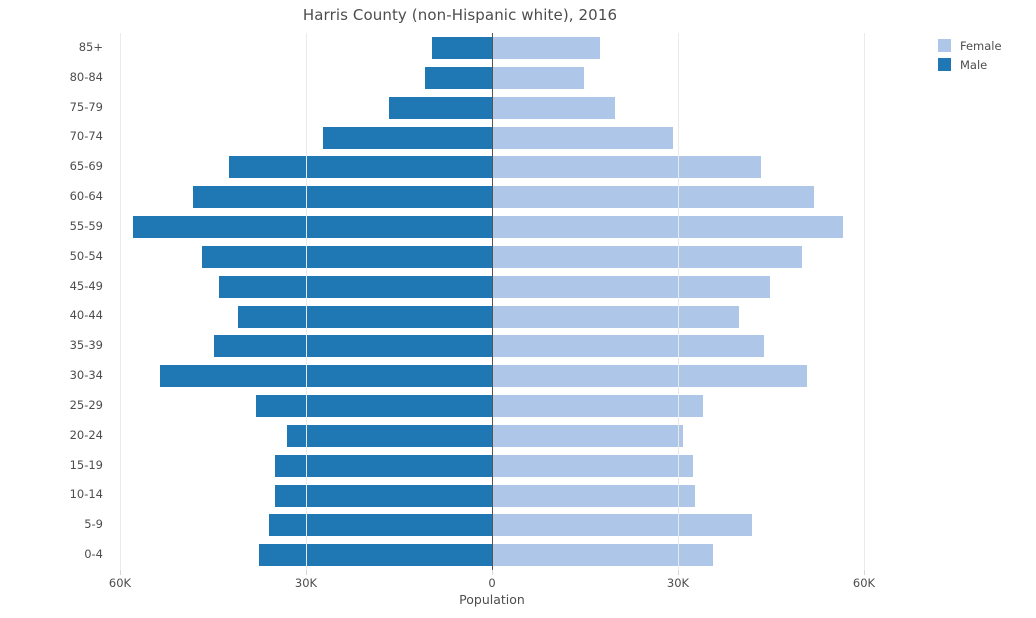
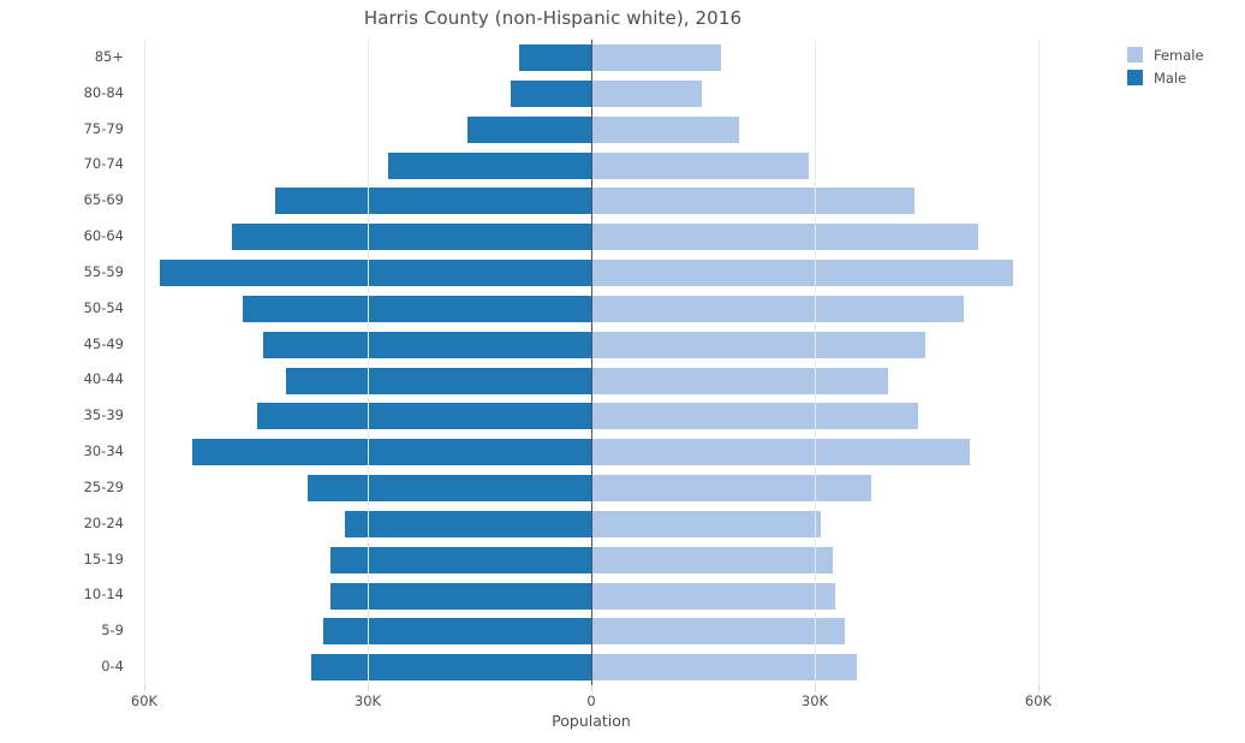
Female/25-29: 34K -> 38K
Female/5-9: 42K -> 34K
